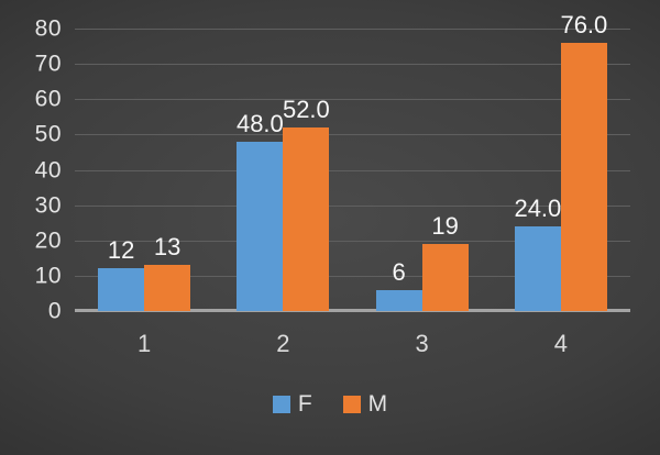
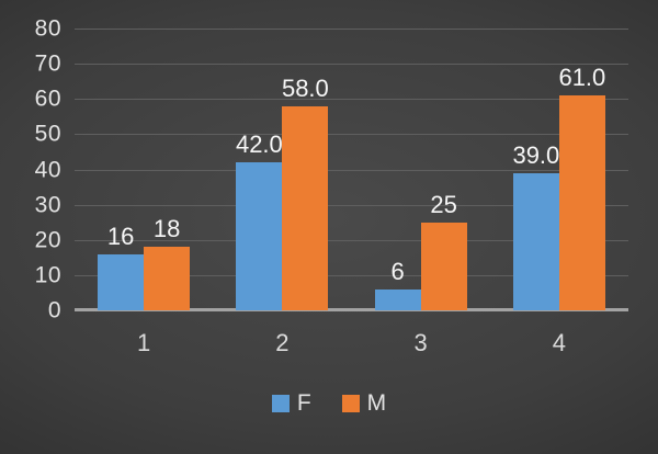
F/1: 12 -> 16
M/1: 13 -> 18
F/2: 48.0 -> 42.0
M/2: 52.0 -> 58.0
M/3: 19 -> 25
F/4: 24.0 -> 39.0
M/4: 76.0 -> 61.0
